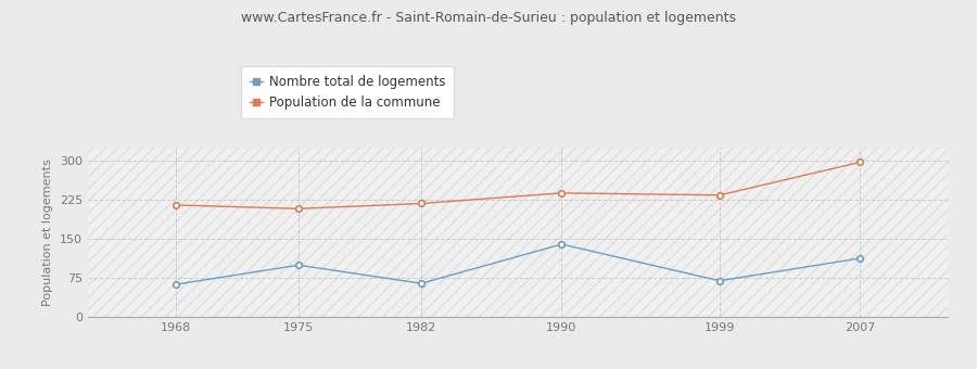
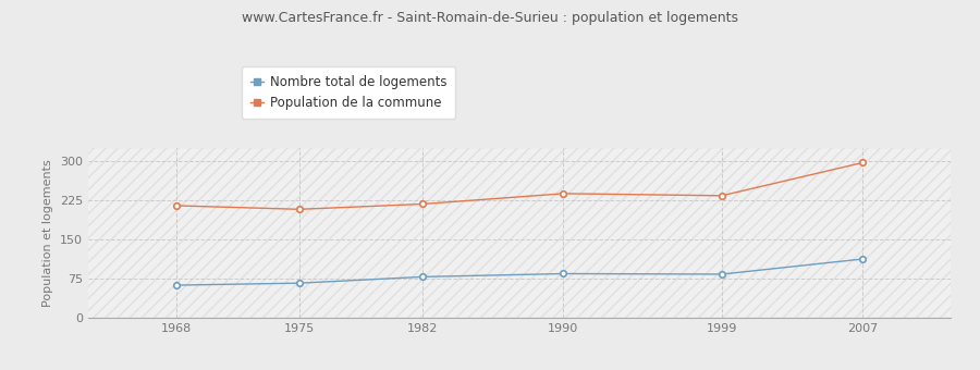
Nombre total de logements/1975: 100 -> 67
Nombre total de logements/1982: 65 -> 79
Nombre total de logements/1990: 140 -> 85
Nombre total de logements/1999: 70 -> 84
